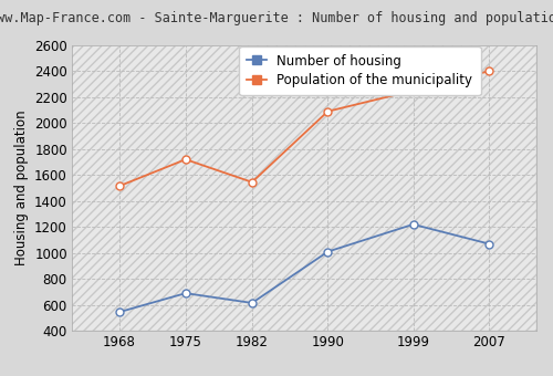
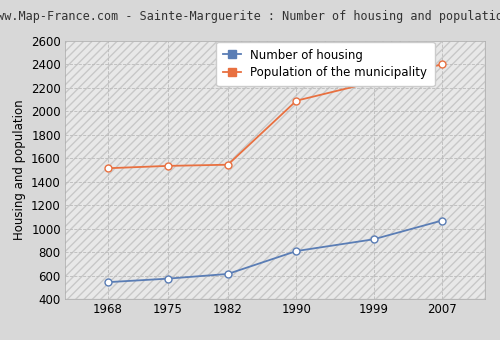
Number of housing/1975: 690 -> 580
Population of the municipality/1975: 1720 -> 1540
Number of housing/1990: 1010 -> 810
Number of housing/1999: 1220 -> 910
